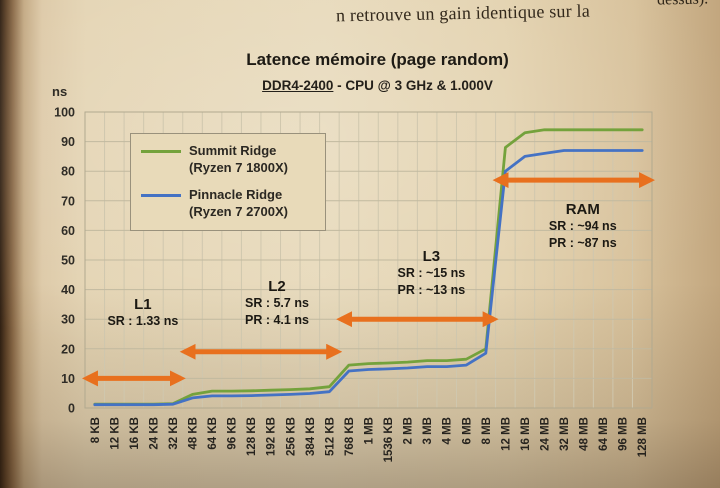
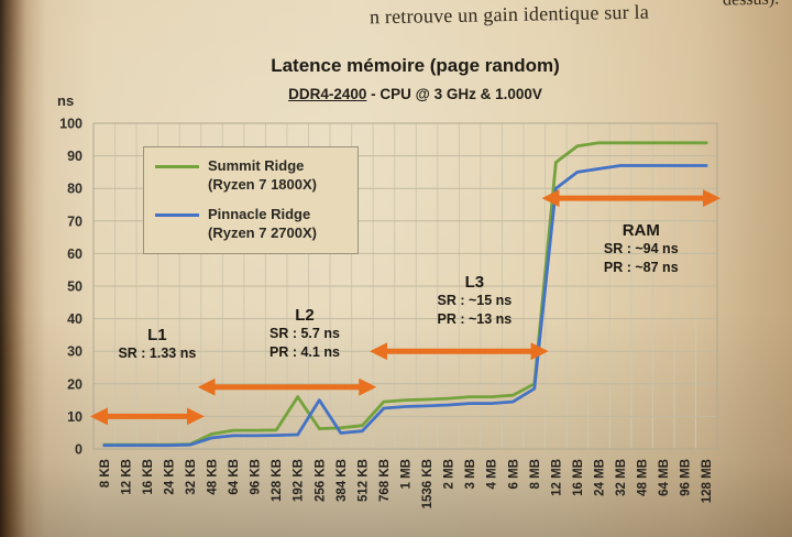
Summit Ridge/192 KB: 6 -> 16
Pinnacle Ridge/256 KB: 5 -> 15
